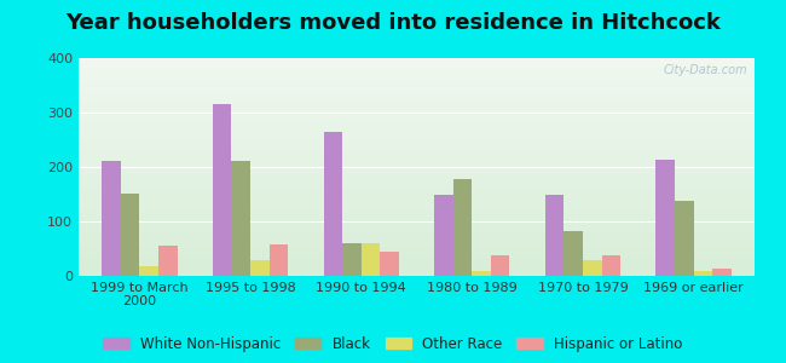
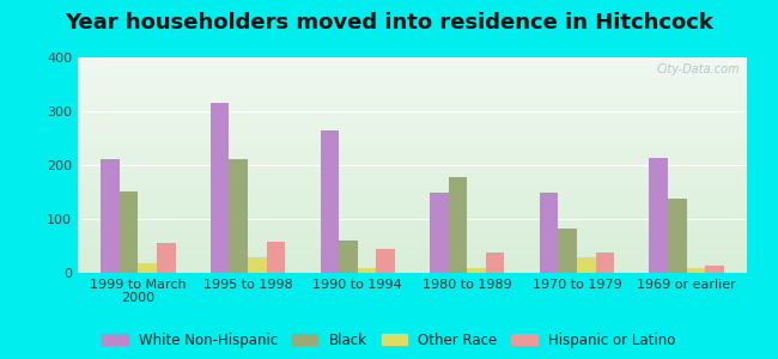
Other Race/1990 to 1994: 60 -> 10
